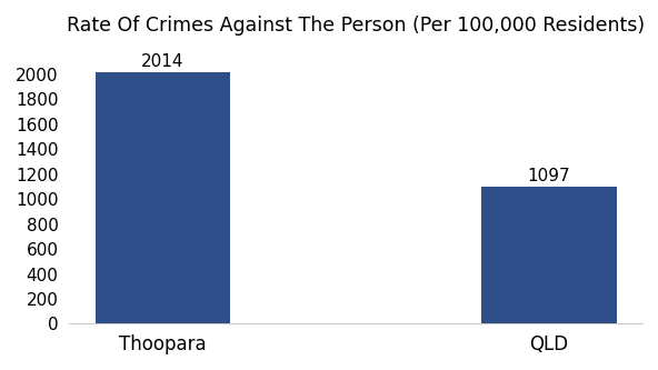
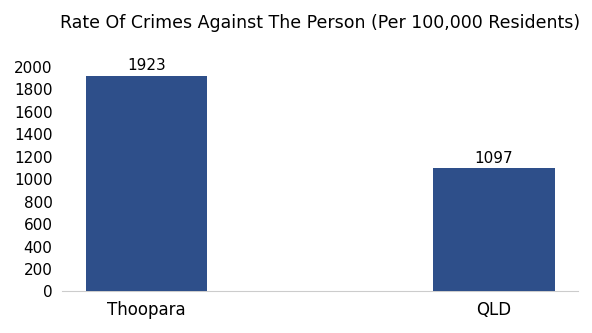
Thoopara: 2014 -> 1923
